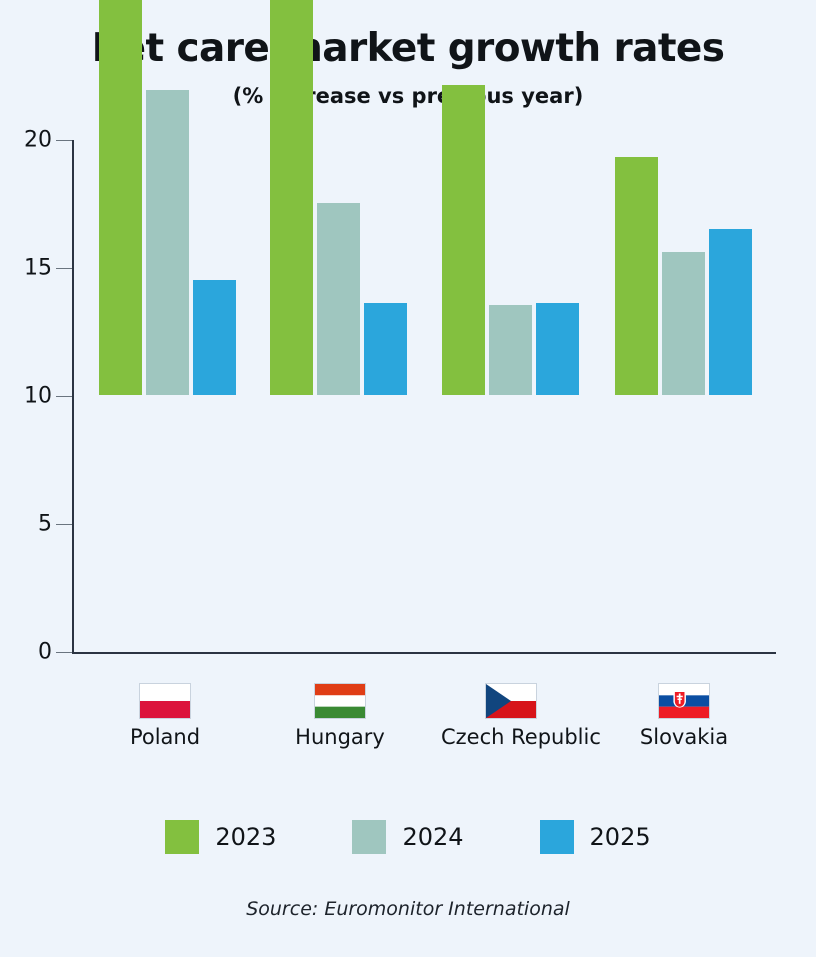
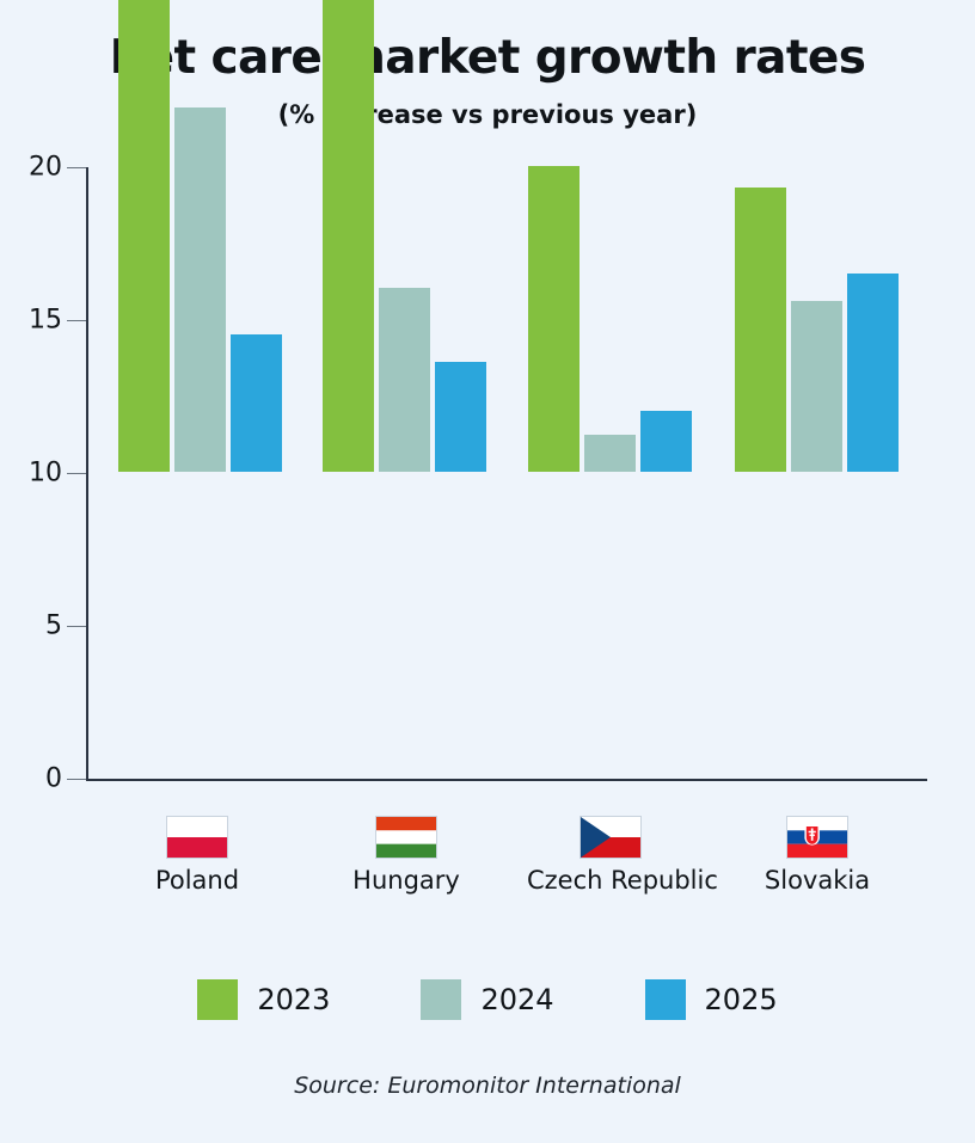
2024/Hungary: 7.5 -> 6.0
2023/Czech Republic: 12.1 -> 10.0
2024/Czech Republic: 3.5 -> 1.2
2025/Czech Republic: 3.6 -> 2.0
